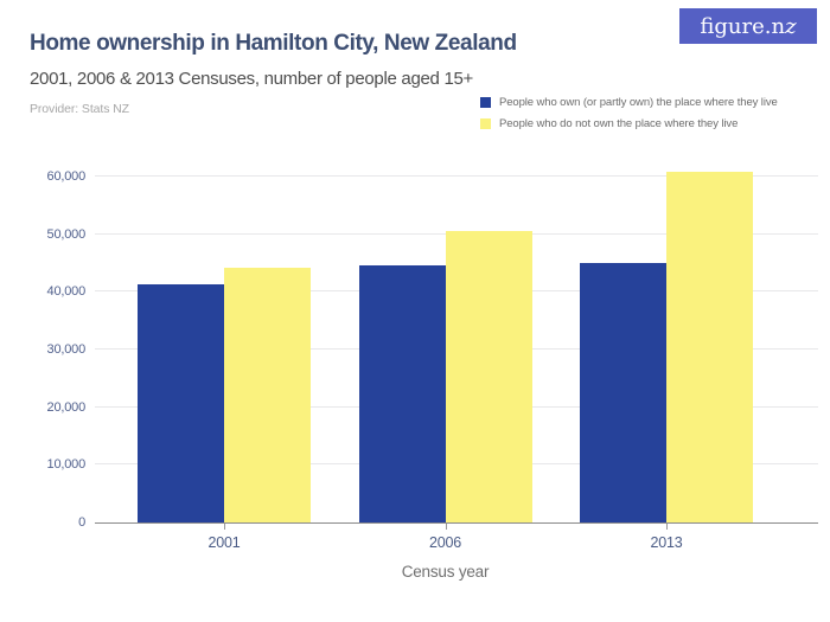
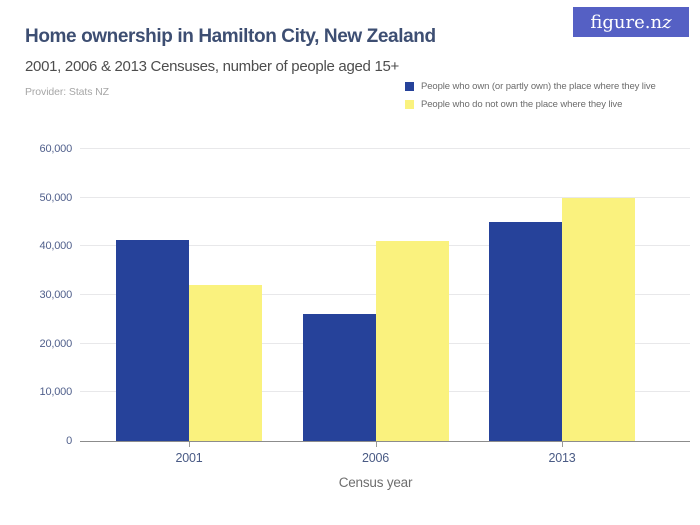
People who do not own the place where they live/2001: 44000 -> 32000
People who own (or partly own) the place where they live/2006: 44000 -> 26000
People who do not own the place where they live/2006: 50000 -> 41000
People who do not own the place where they live/2013: 61000 -> 50000
